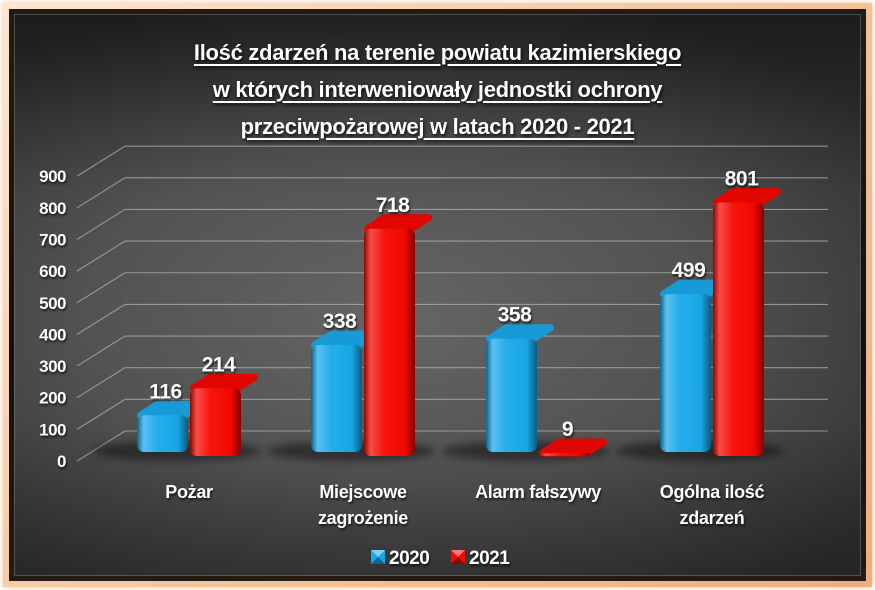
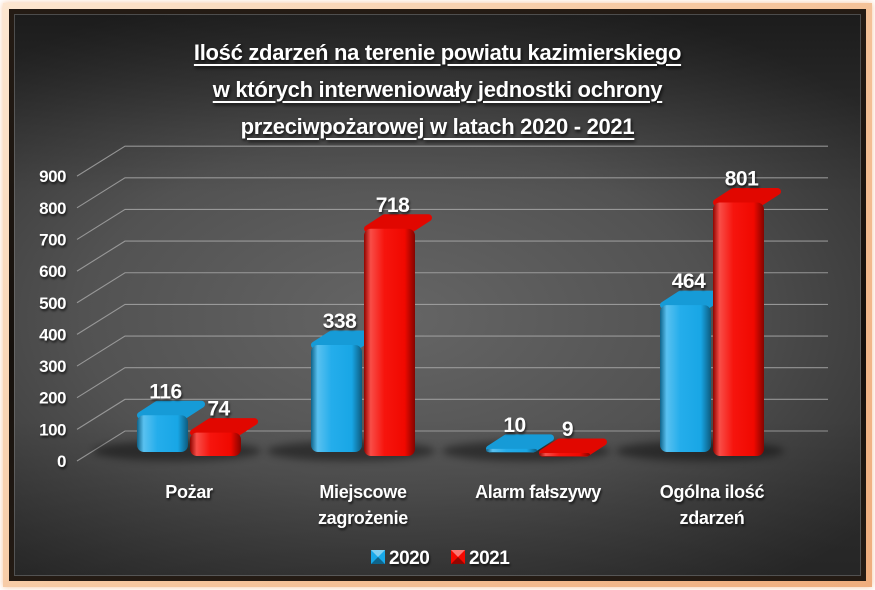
2021/Pożar: 214 -> 74
2020/Alarm fałszywy: 358 -> 10
2020/Ogólna ilość zdarzeń: 499 -> 464
